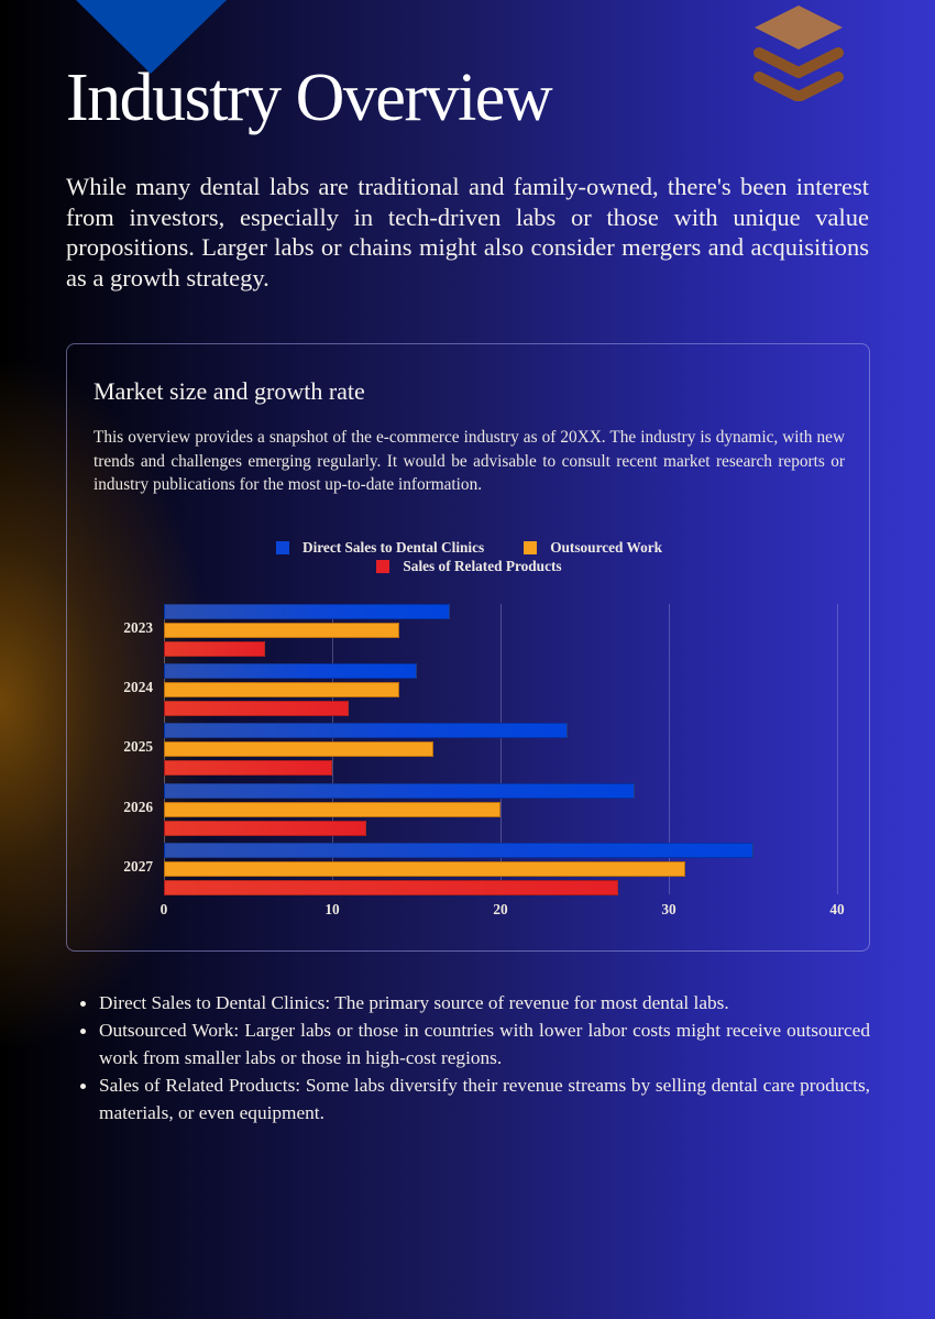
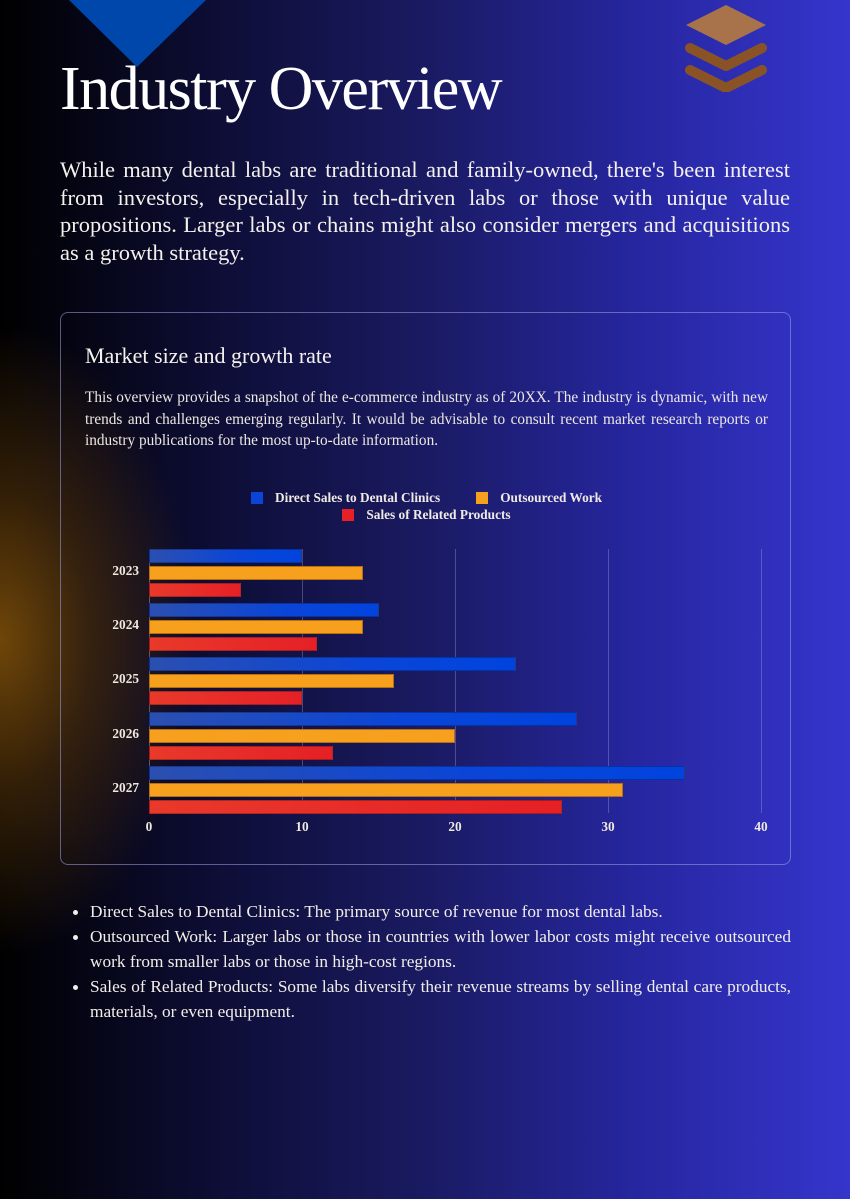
Direct Sales to Dental Clinics/2023: 17 -> 10
